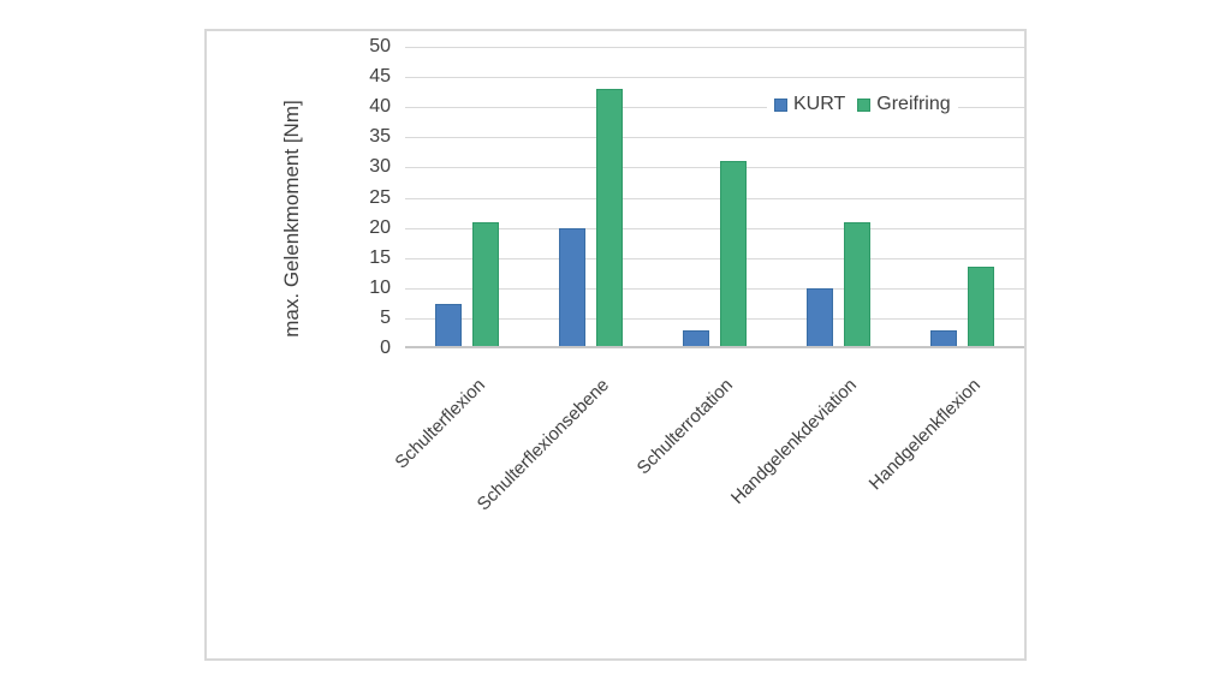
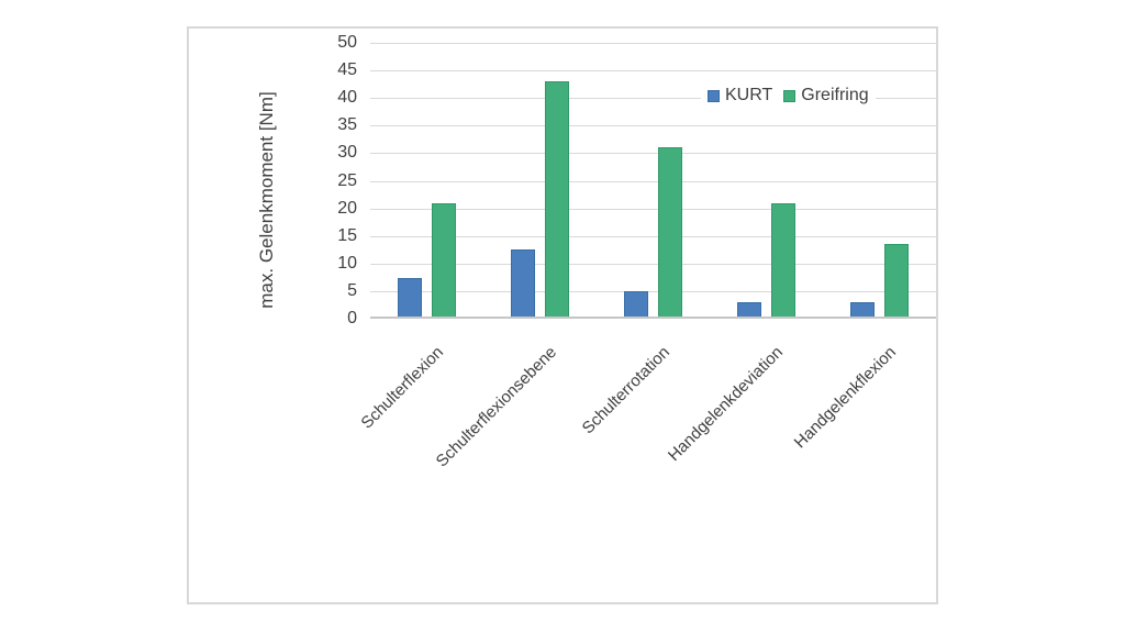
KURT/Schulterflexionsebene: 20 -> 12
KURT/Schulterrotation: 3 -> 5
KURT/Handgelenkdeviation: 10 -> 3
